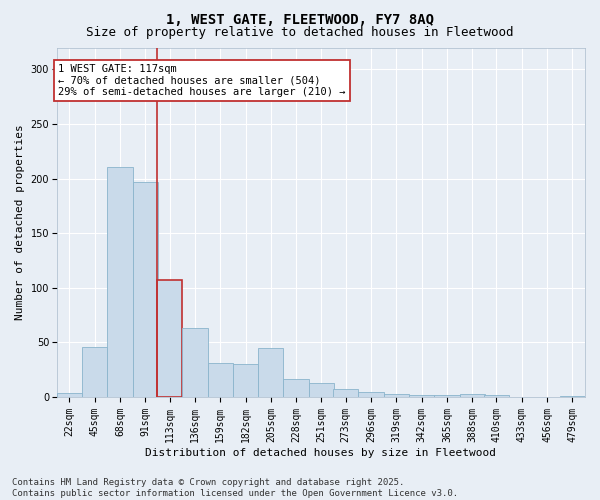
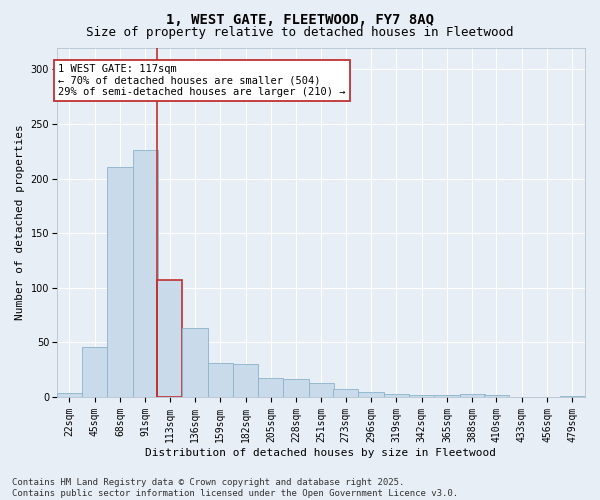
91sqm: 197 -> 226
205sqm: 45 -> 17
